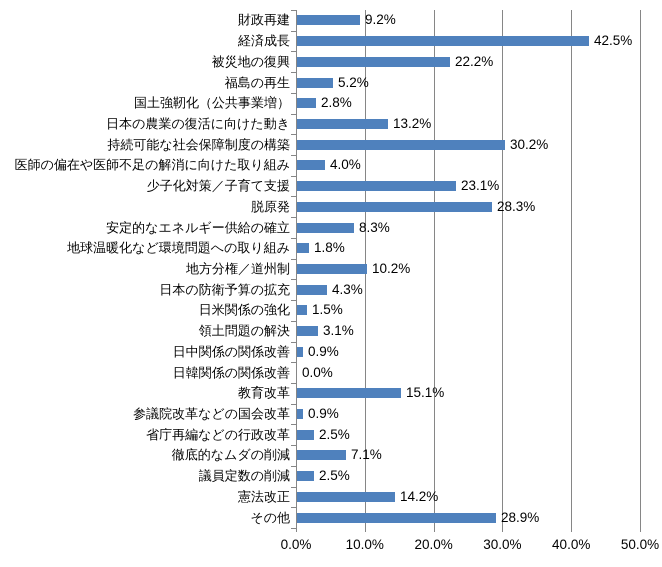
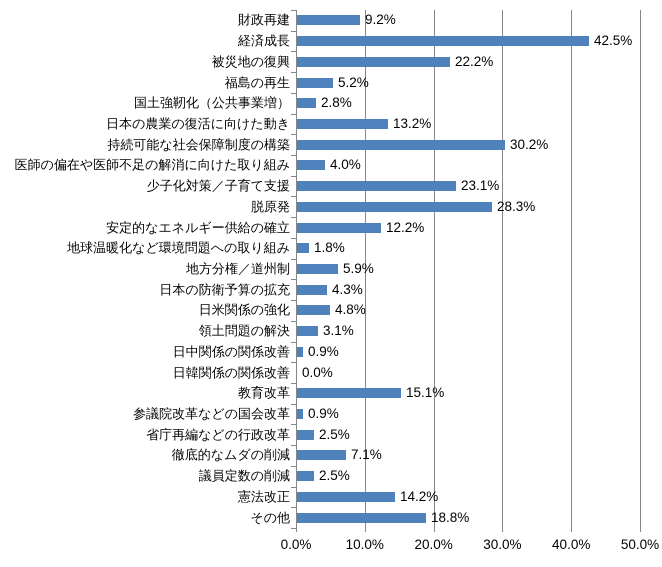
安定的なエネルギー供給の確立: 8.3% -> 12.2%
地方分権／道州制: 10.2% -> 5.9%
日米関係の強化: 1.5% -> 4.8%
その他: 28.9% -> 18.8%
